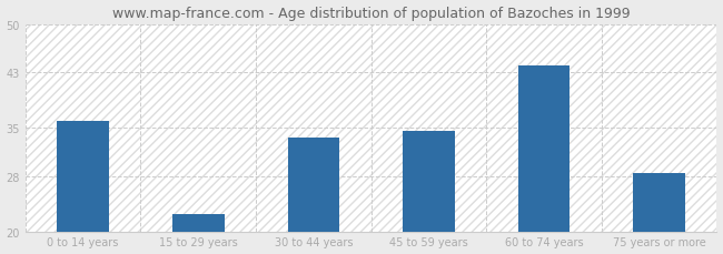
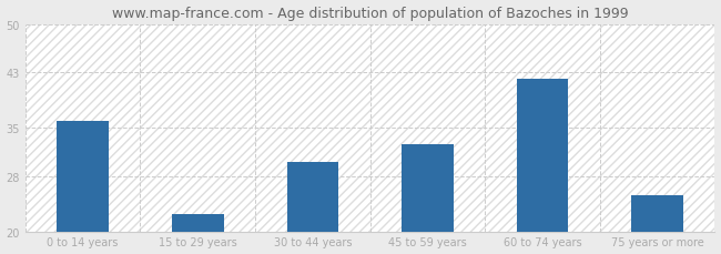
30 to 44 years: 33.5 -> 30.0
45 to 59 years: 34.5 -> 32.6
60 to 74 years: 44.0 -> 42.0
75 years or more: 28.5 -> 25.2
